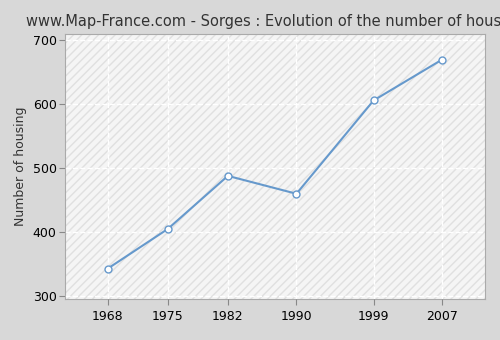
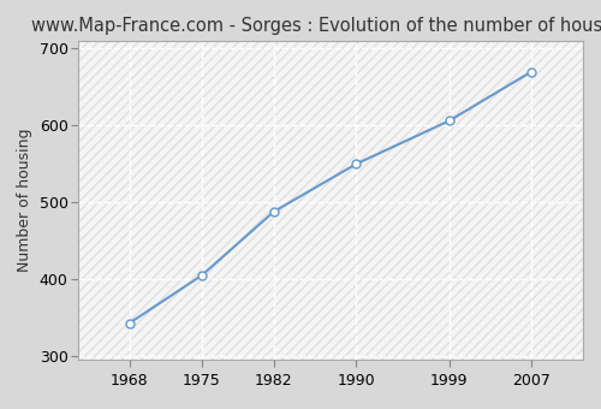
1990: 460 -> 550
